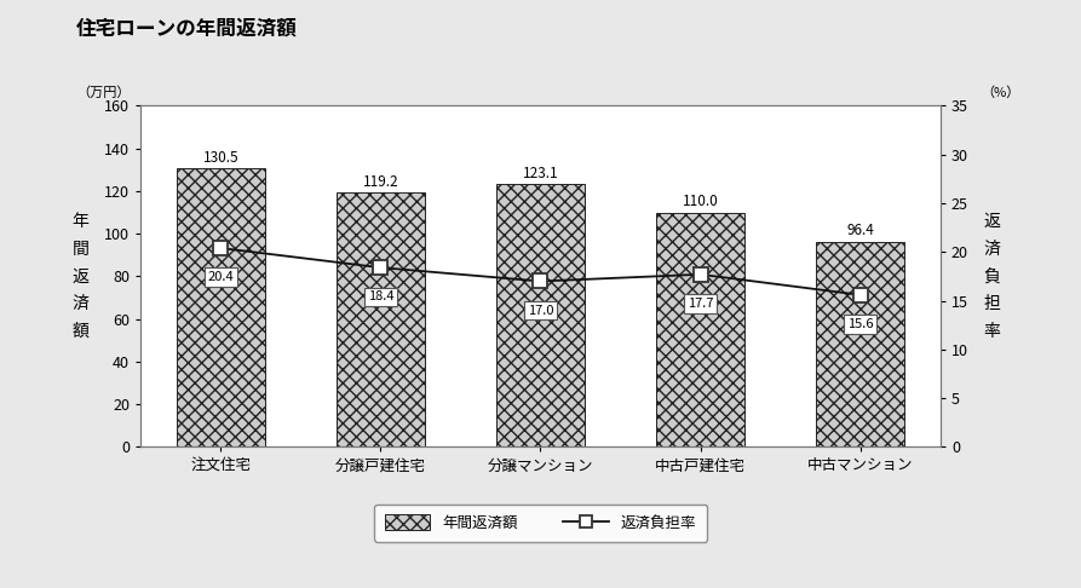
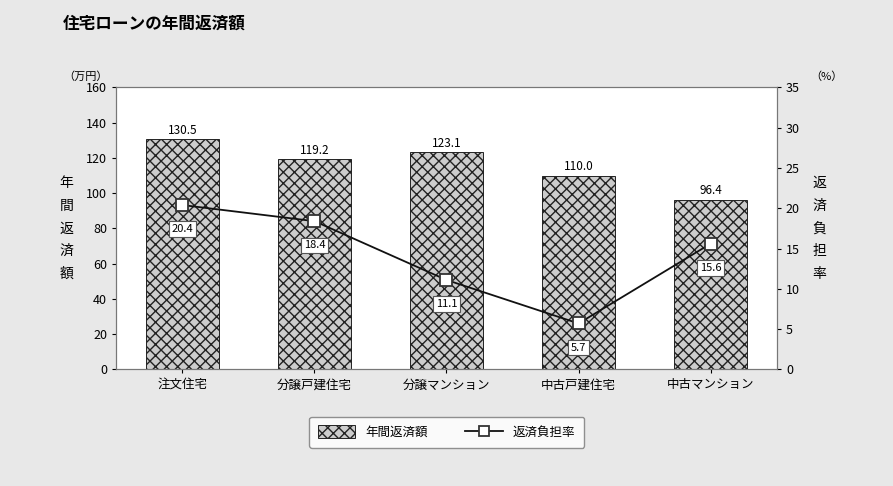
返済負担率/分譲マンション: 17.0 -> 11.1
返済負担率/中古戸建住宅: 17.7 -> 5.7
